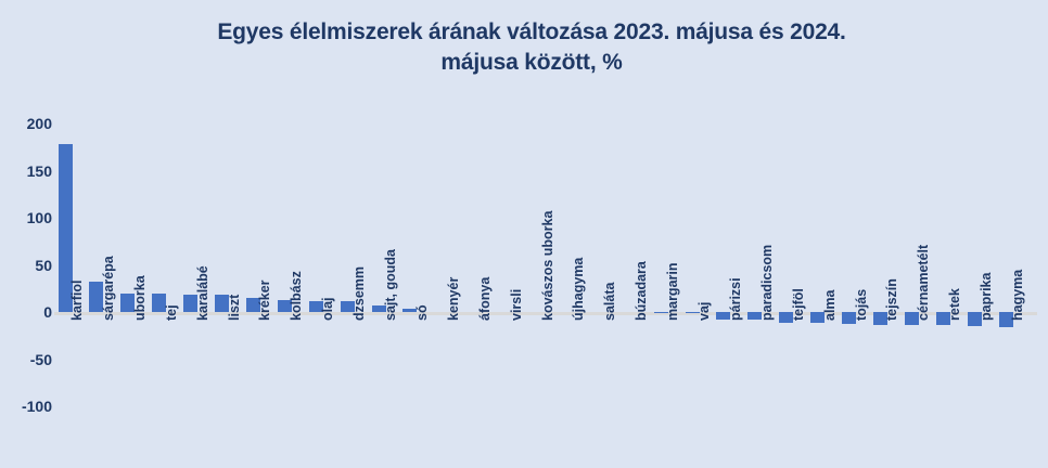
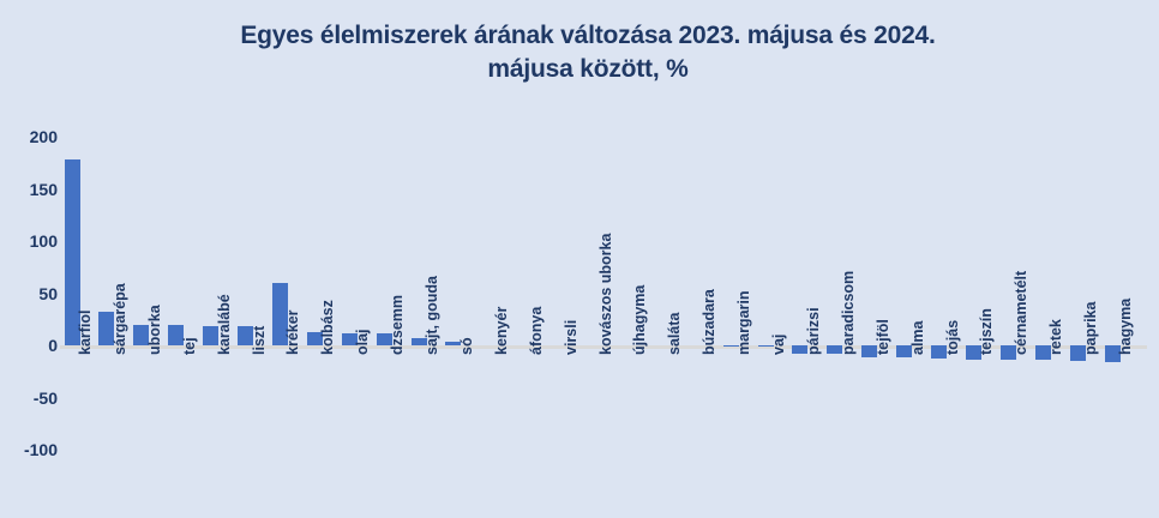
kréker: 20 -> 60
